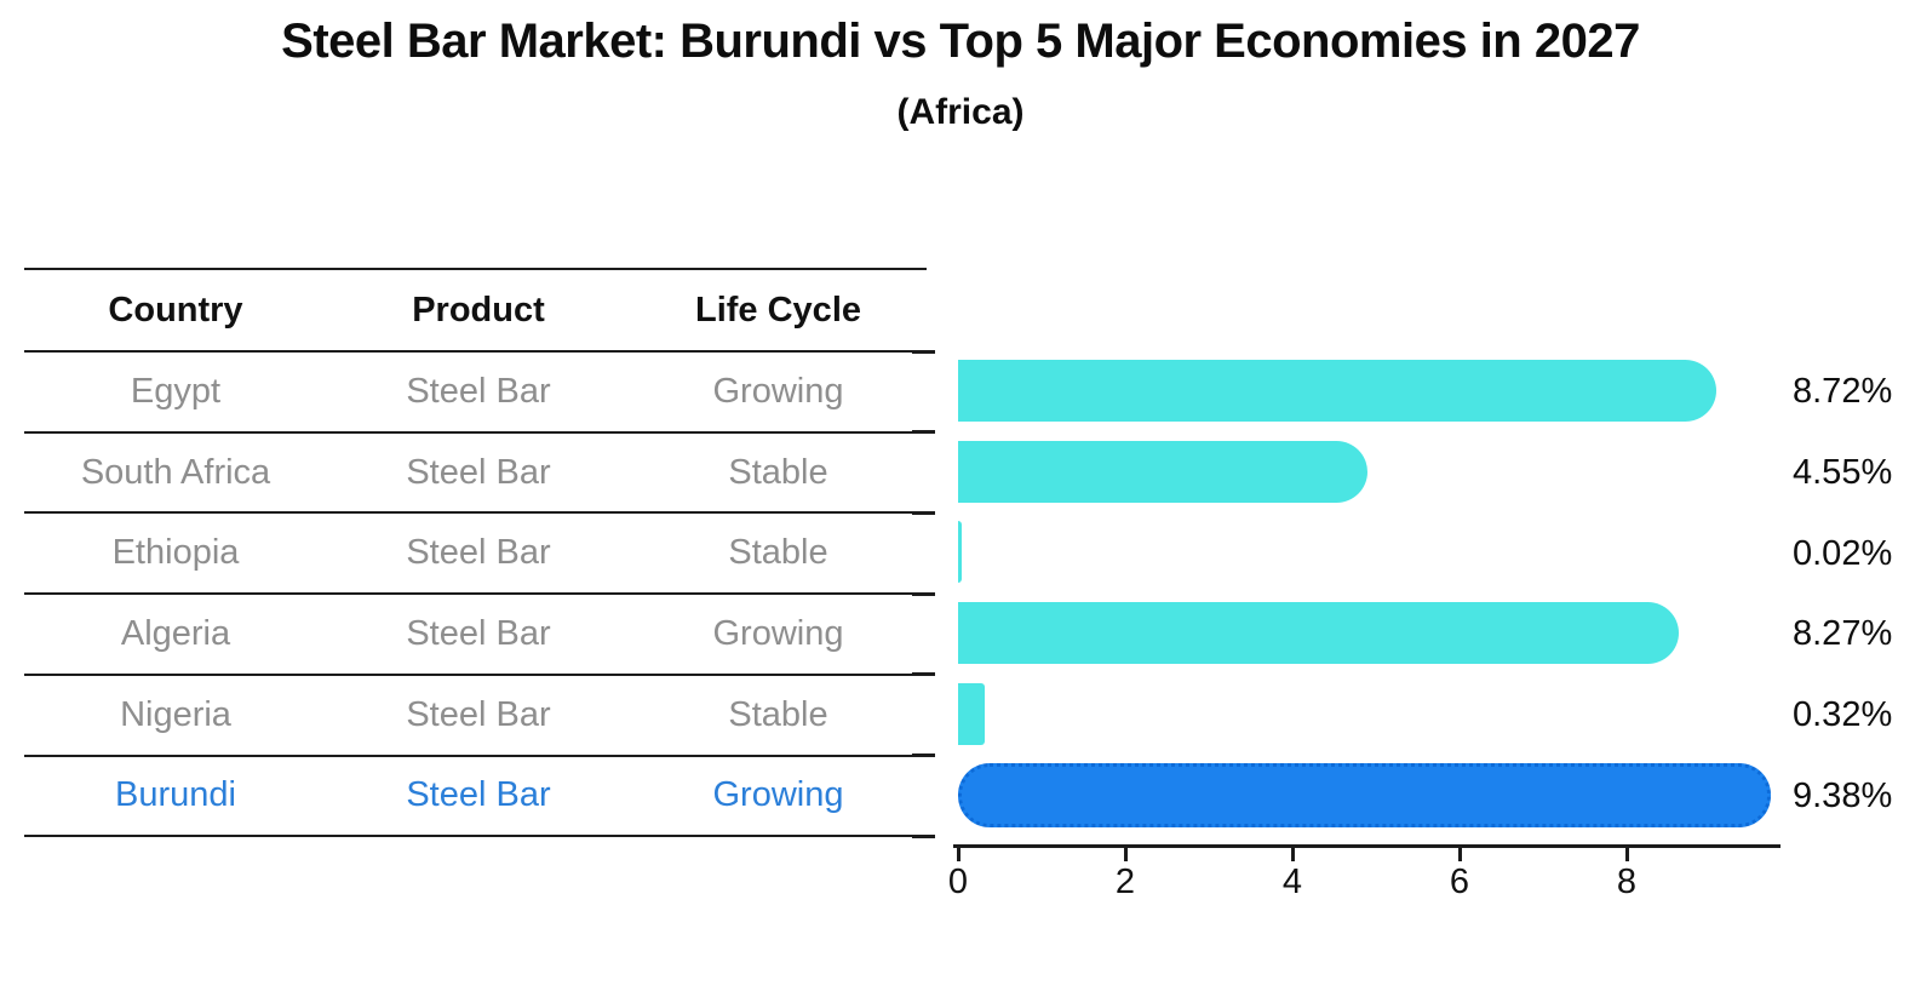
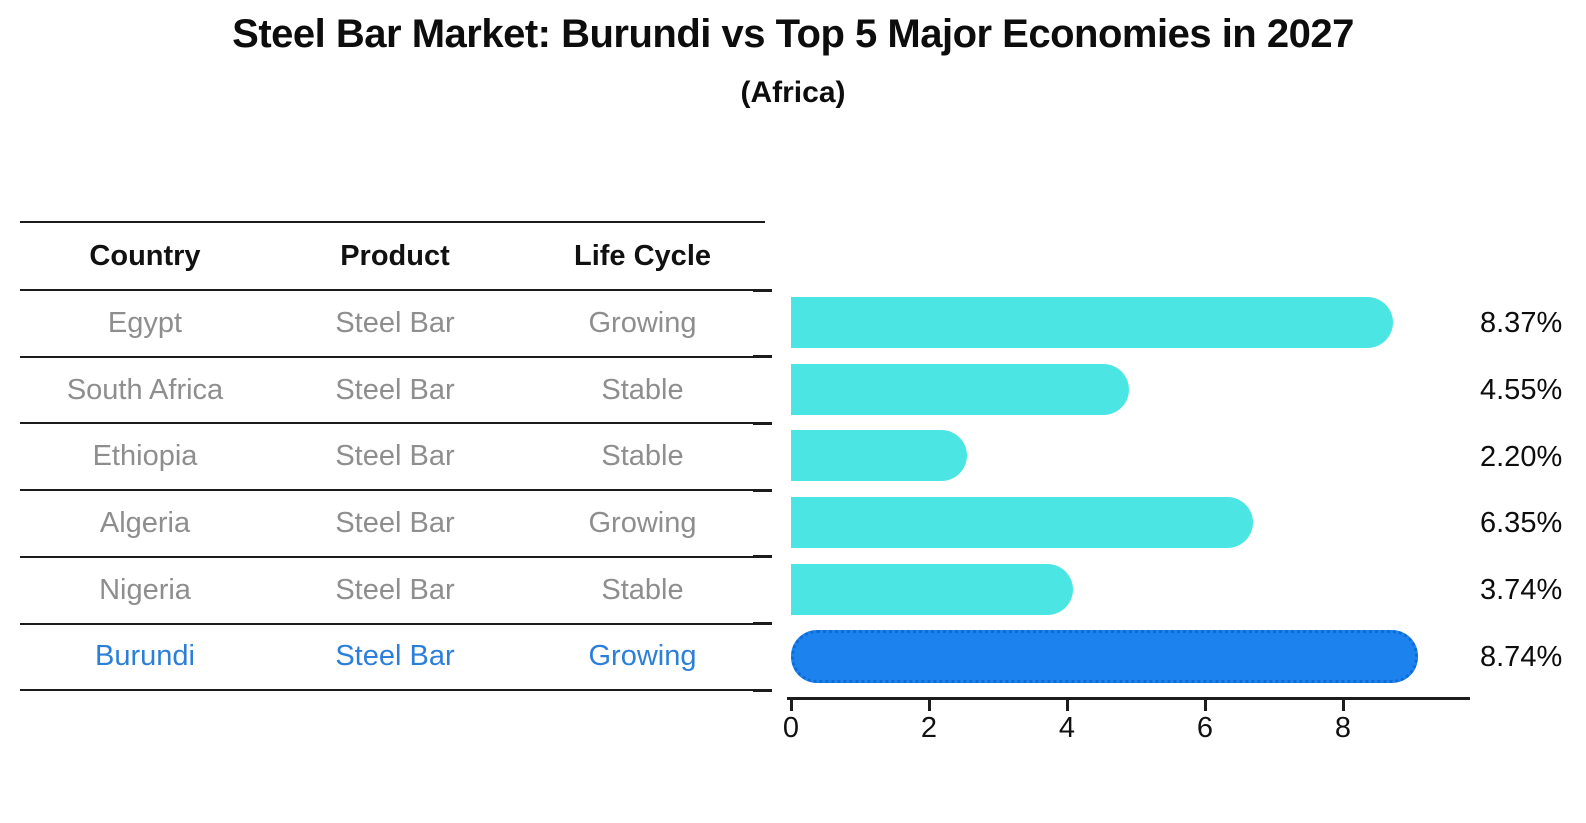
Egypt: 8.72% -> 8.37%
Ethiopia: 0.02% -> 2.20%
Algeria: 8.27% -> 6.35%
Nigeria: 0.32% -> 3.74%
Burundi: 9.38% -> 8.74%
